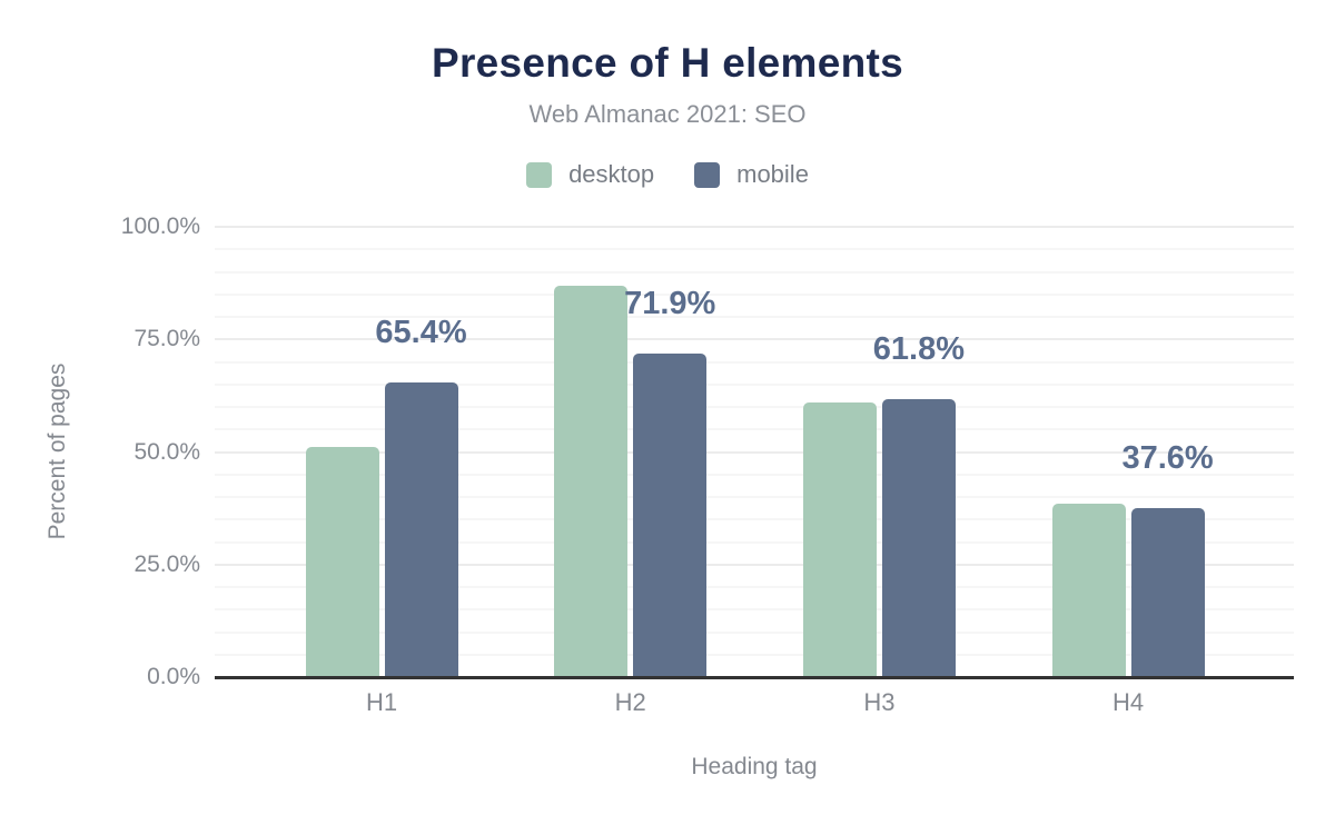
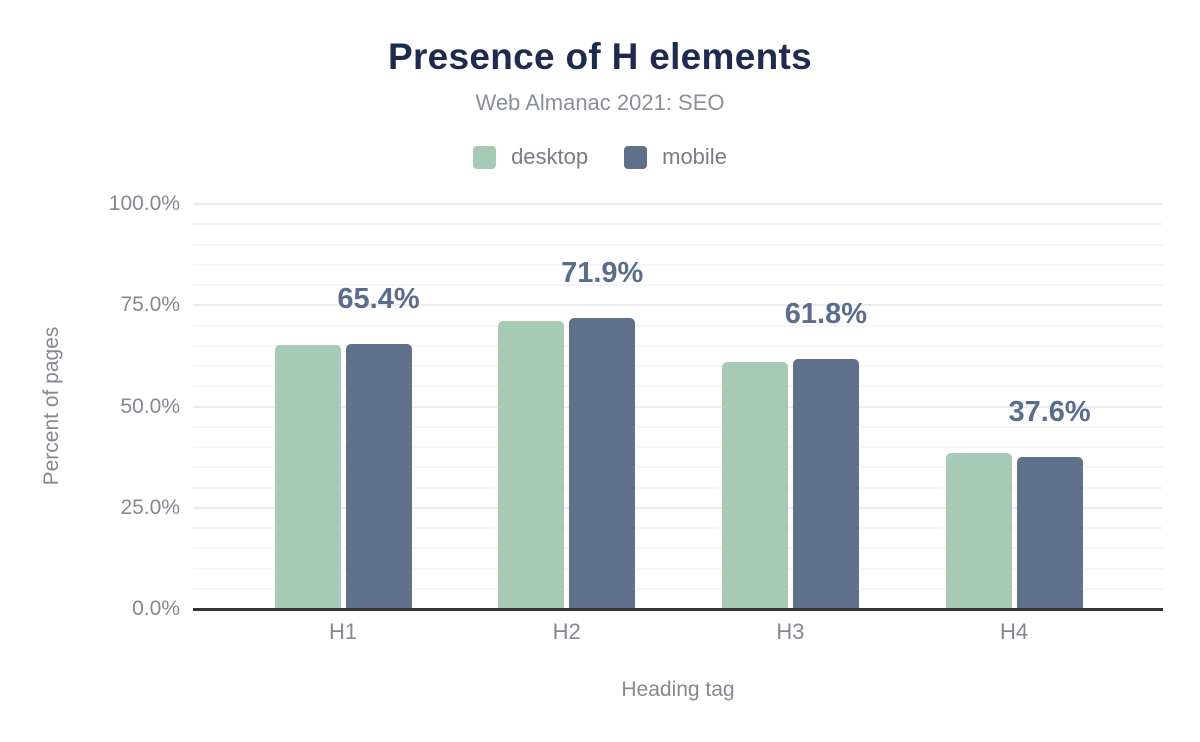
desktop/H1: 51% -> 65%
desktop/H2: 87% -> 71%
